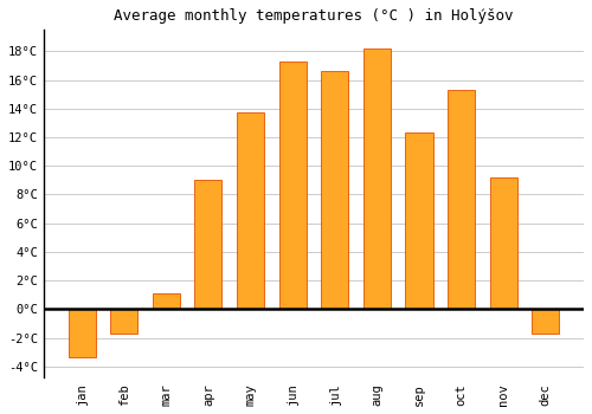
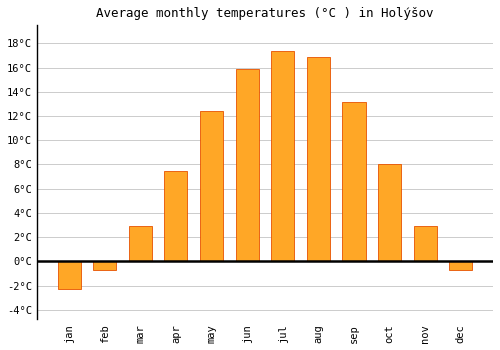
jan: -3.4°C -> -2.3°C
feb: -1.7°C -> -0.7°C
mar: 1.1°C -> 2.9°C
apr: 9.0°C -> 7.5°C
may: 13.7°C -> 12.4°C
jun: 17.3°C -> 15.9°C
jul: 16.6°C -> 17.4°C
aug: 18.2°C -> 16.9°C
sep: 12.3°C -> 13.2°C
oct: 15.3°C -> 8.0°C
nov: 9.2°C -> 2.9°C
dec: -1.7°C -> -0.7°C
